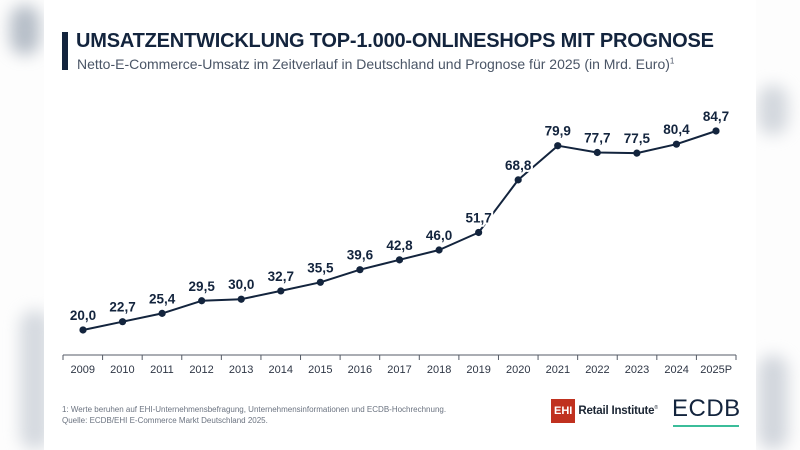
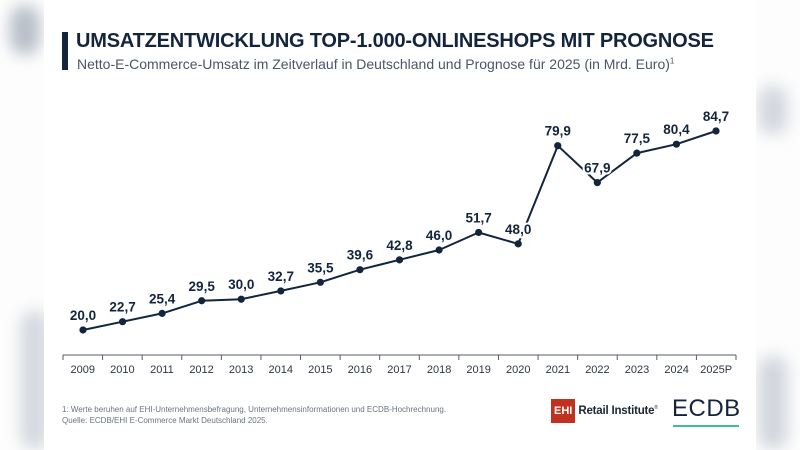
2020: 68,8 -> 48,0
2022: 77,7 -> 67,9
